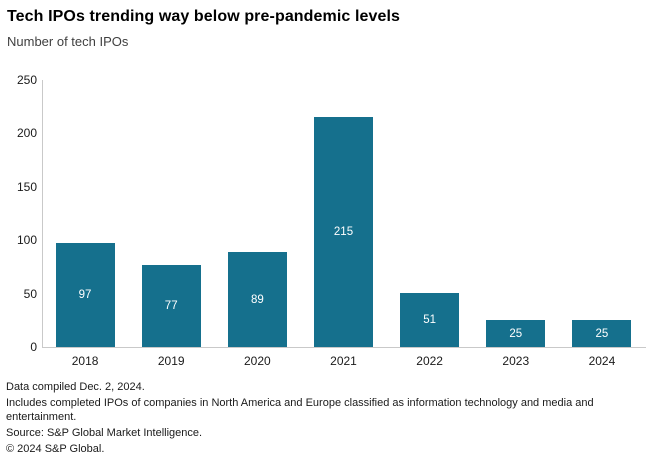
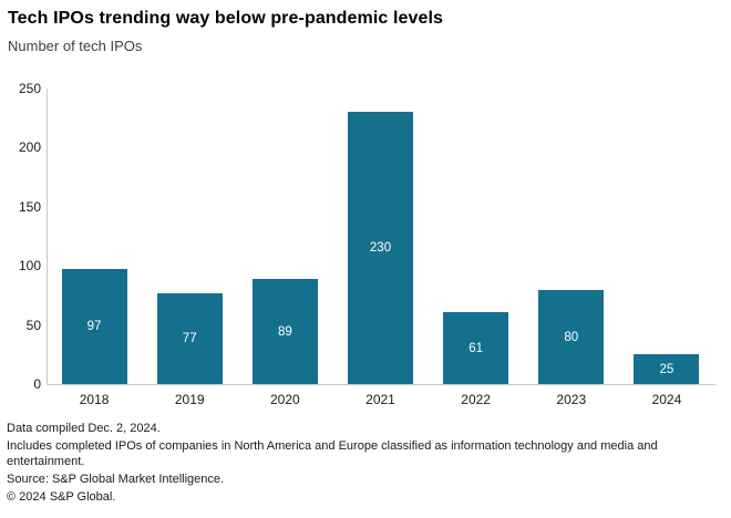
2021: 215 -> 230
2022: 51 -> 61
2023: 25 -> 80
